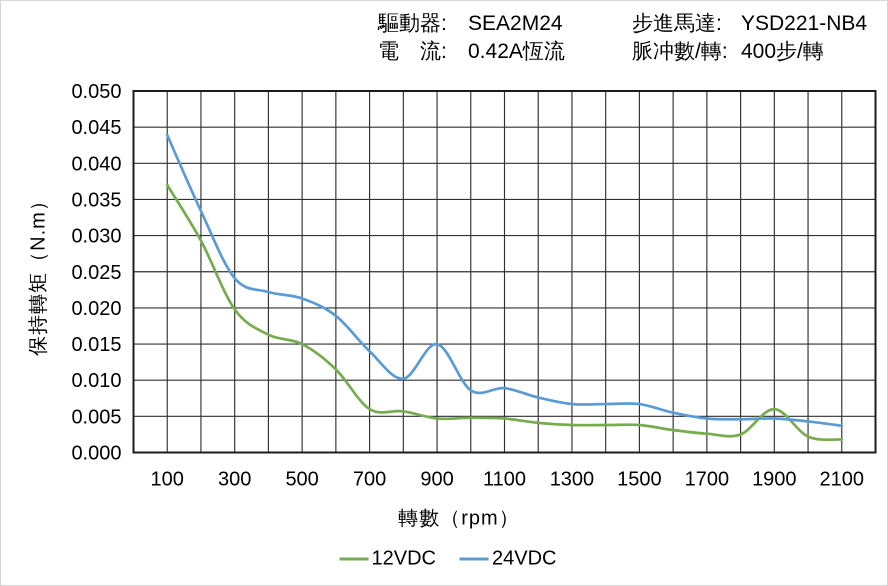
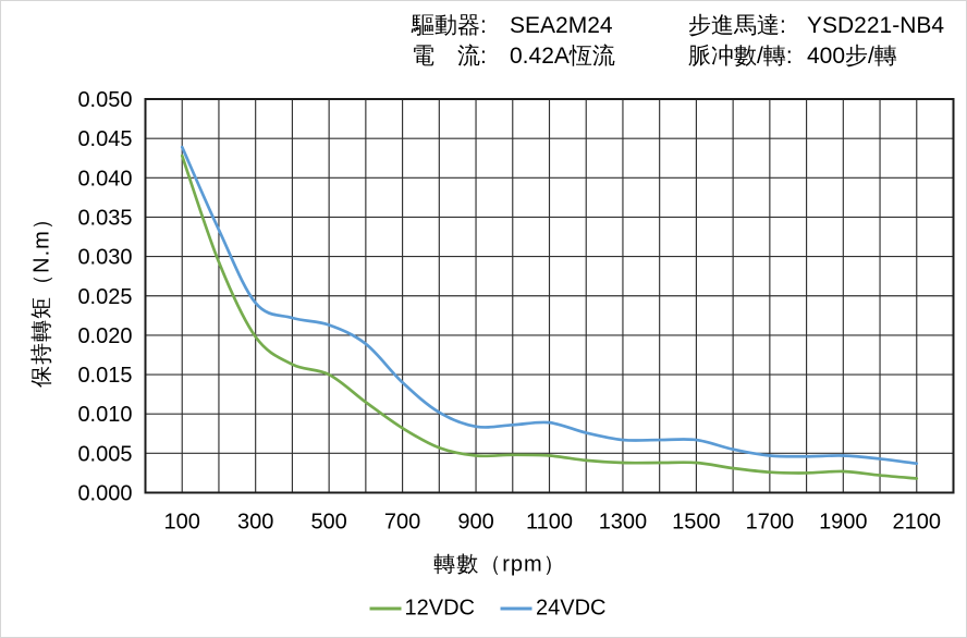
12VDC/100: 0.037 -> 0.043
12VDC/700: 0.006 -> 0.008
24VDC/900: 0.015 -> 0.008
12VDC/1900: 0.006 -> 0.003
